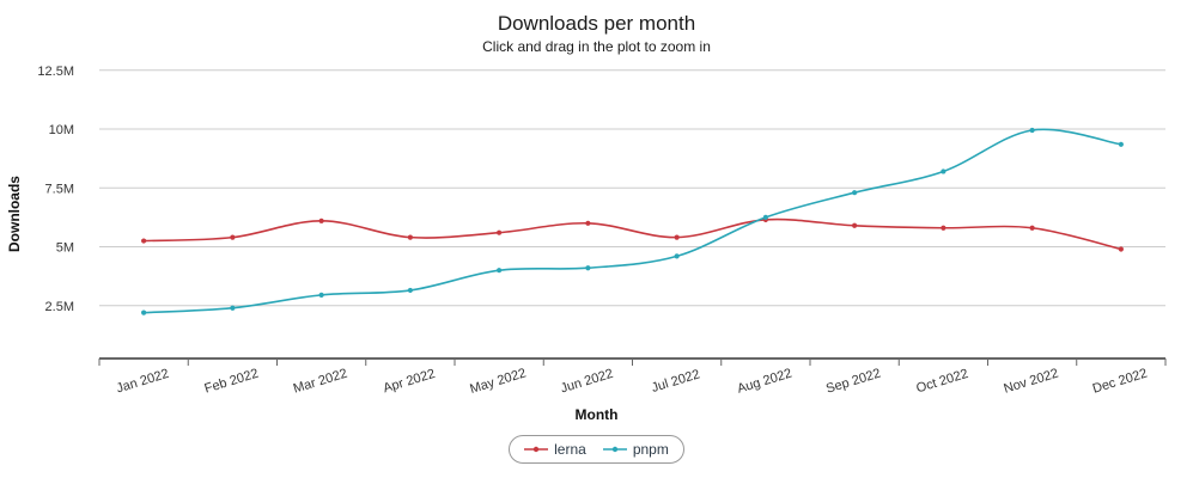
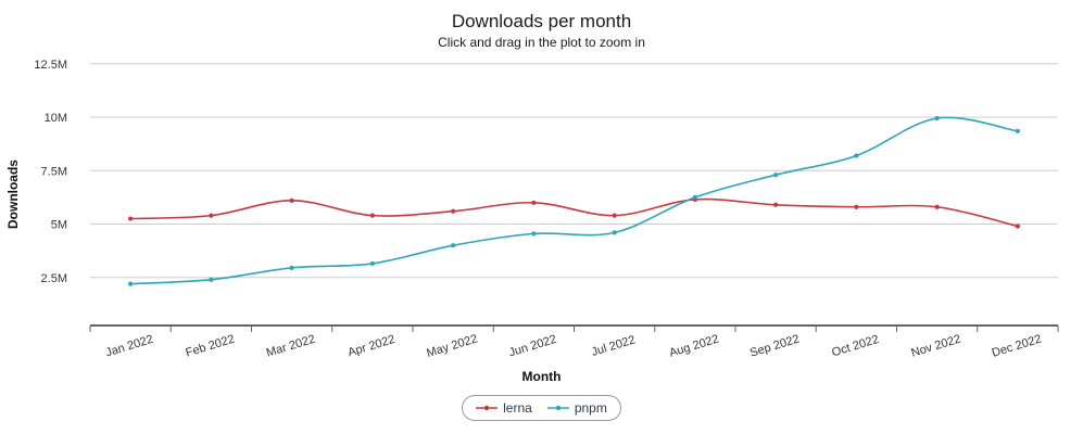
pnpm/Jun 2022: 4.1M -> 4.5M
